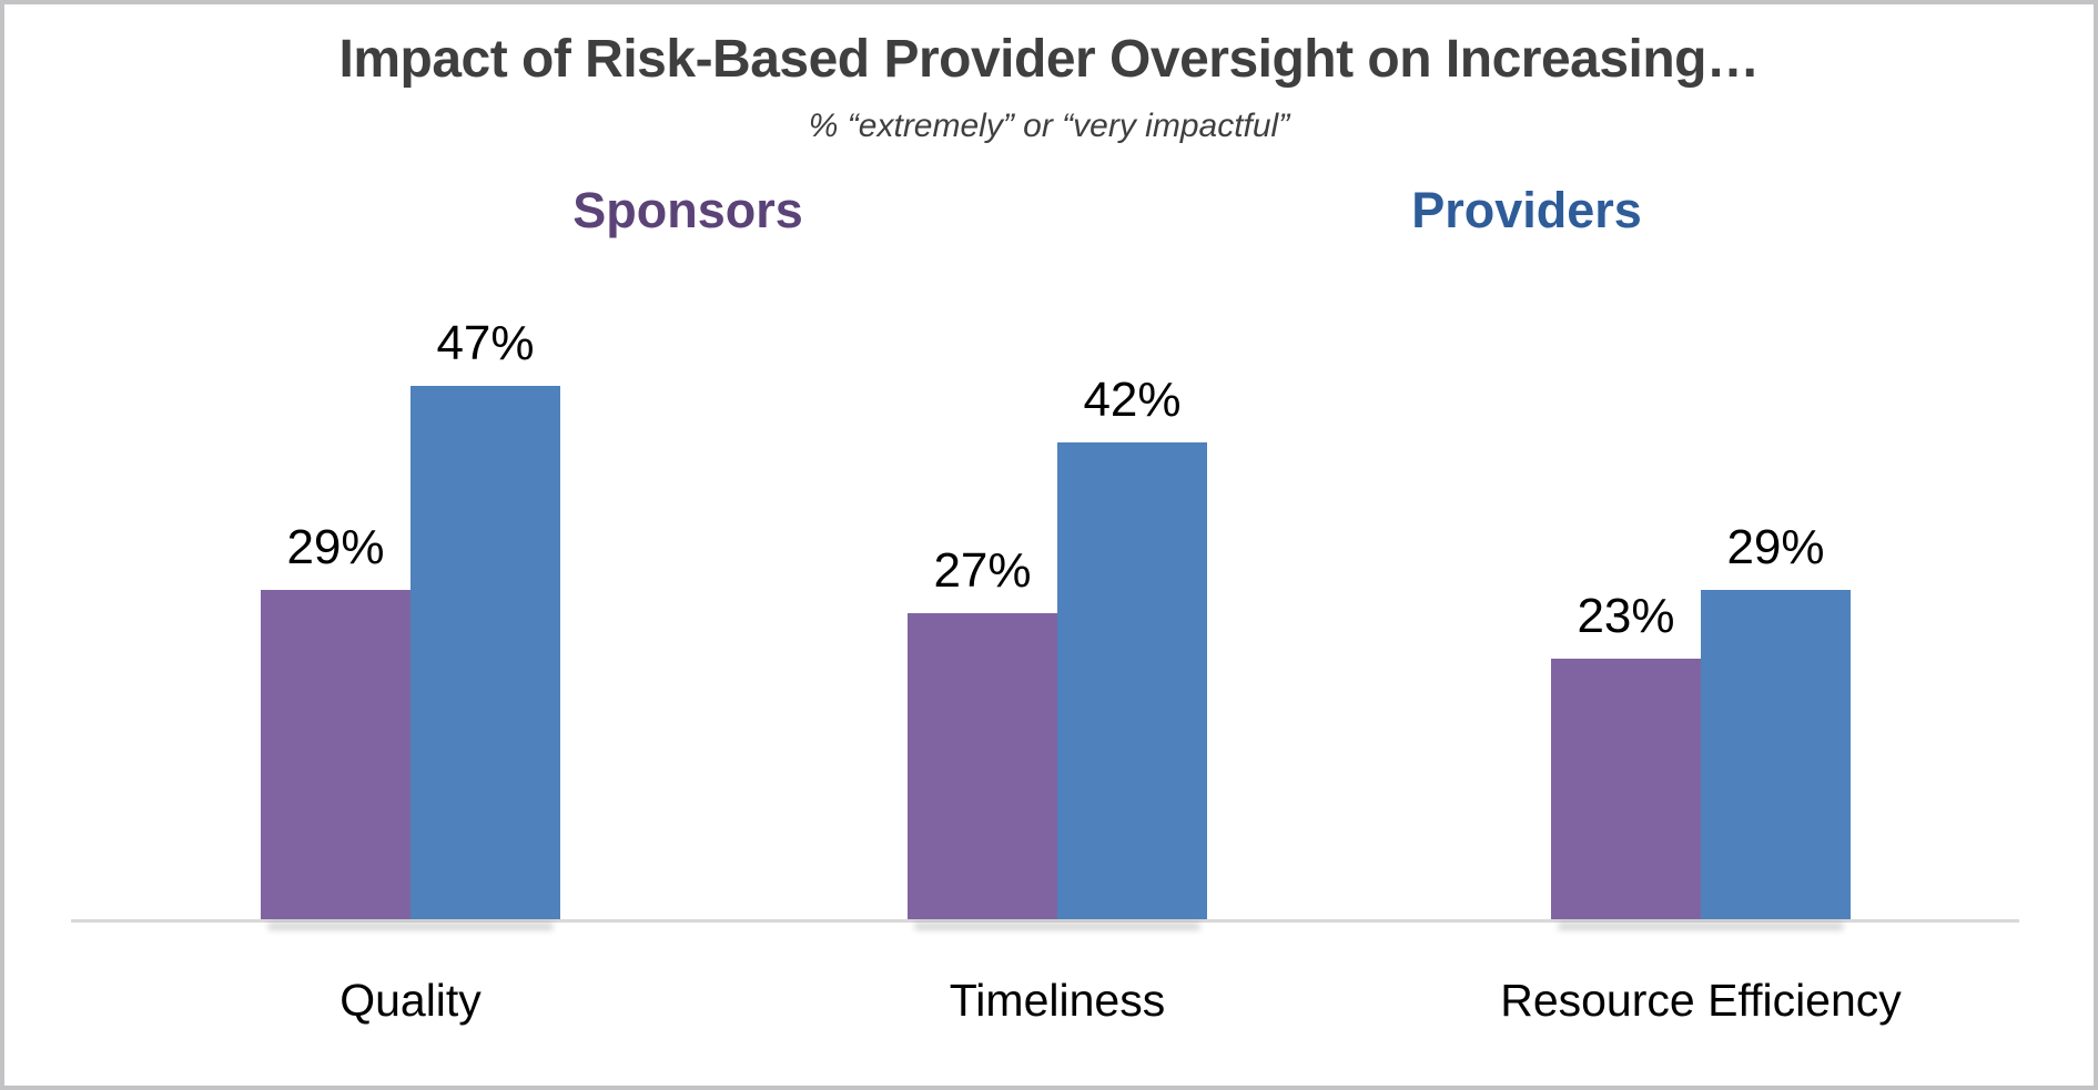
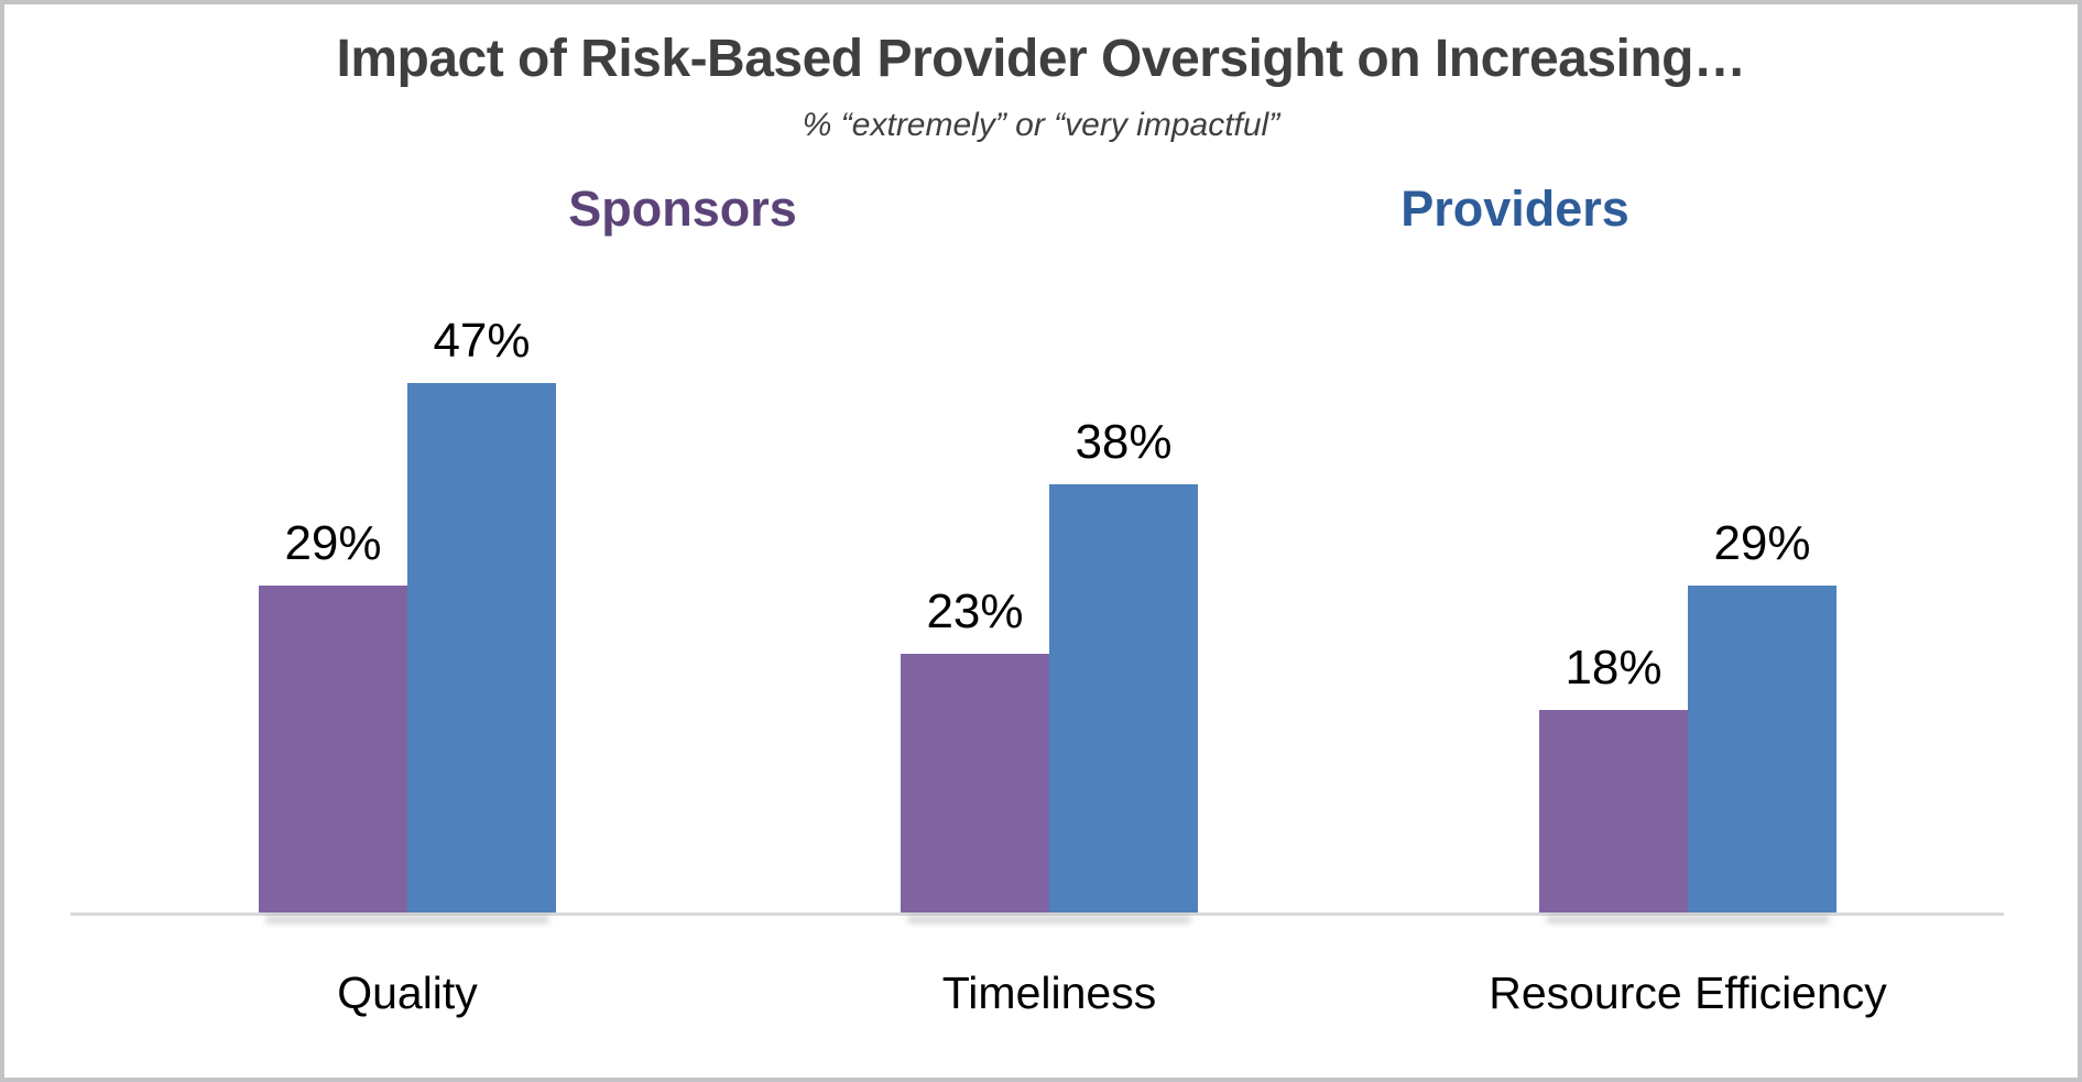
Sponsors/Timeliness: 27% -> 23%
Providers/Timeliness: 42% -> 38%
Sponsors/Resource Efficiency: 23% -> 18%
